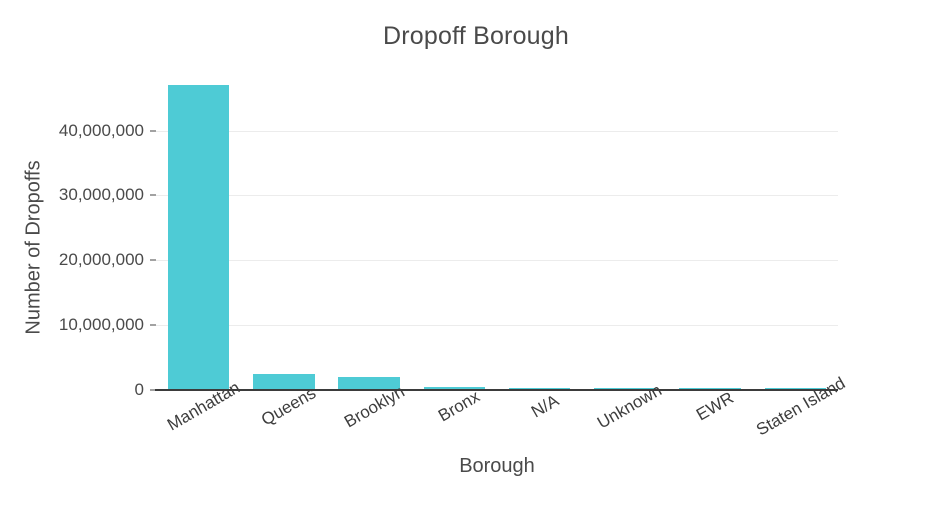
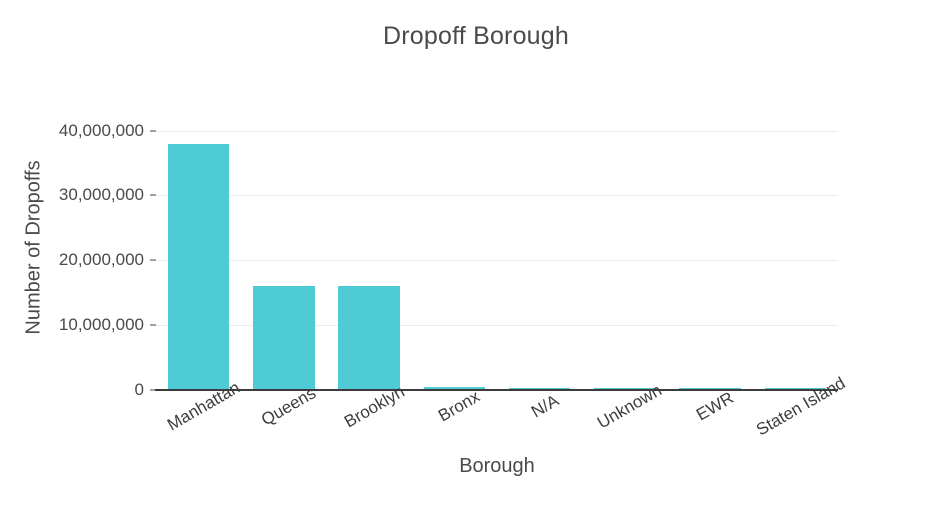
Manhattan: 47000000 -> 38000000
Queens: 2000000 -> 16000000
Brooklyn: 2000000 -> 16000000
